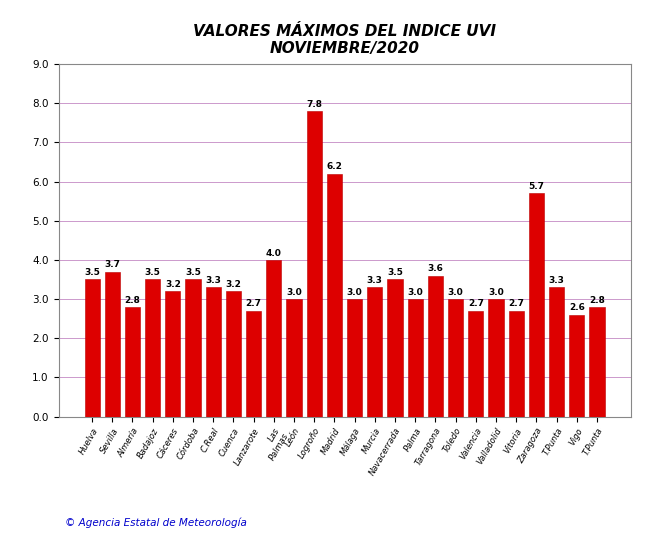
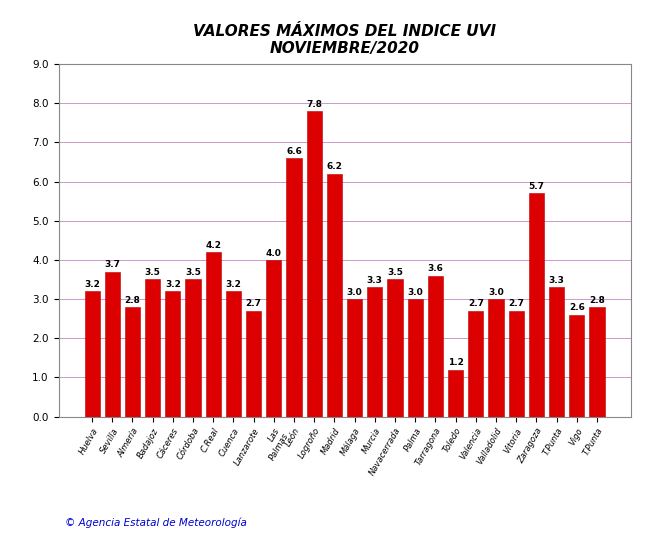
Huelva: 3.5 -> 3.2
C.Real: 3.3 -> 4.2
León: 3.0 -> 6.6
Toledo: 3.0 -> 1.2
